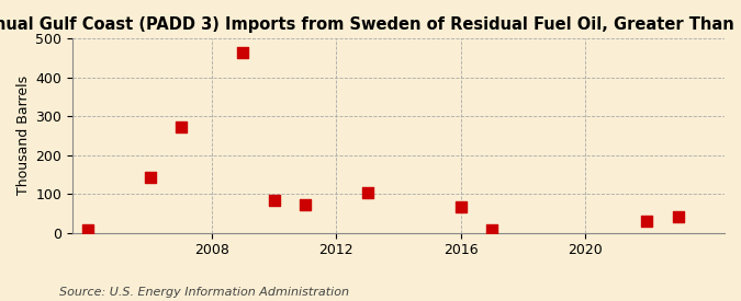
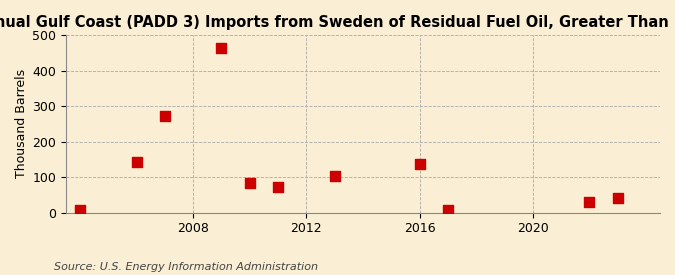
2016: 65 -> 138
